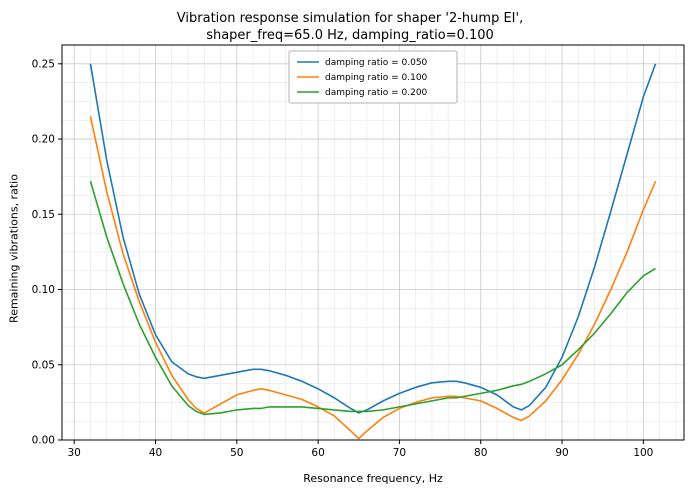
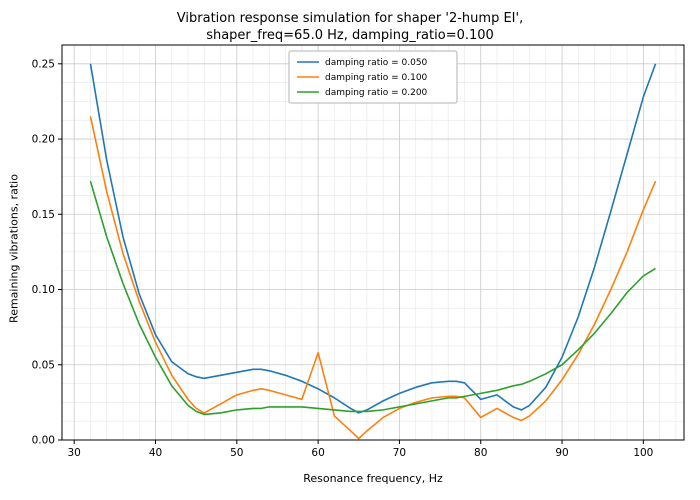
damping ratio = 0.100/60: 0.022 -> 0.058
damping ratio = 0.050/80: 0.035 -> 0.027
damping ratio = 0.100/80: 0.026 -> 0.015
